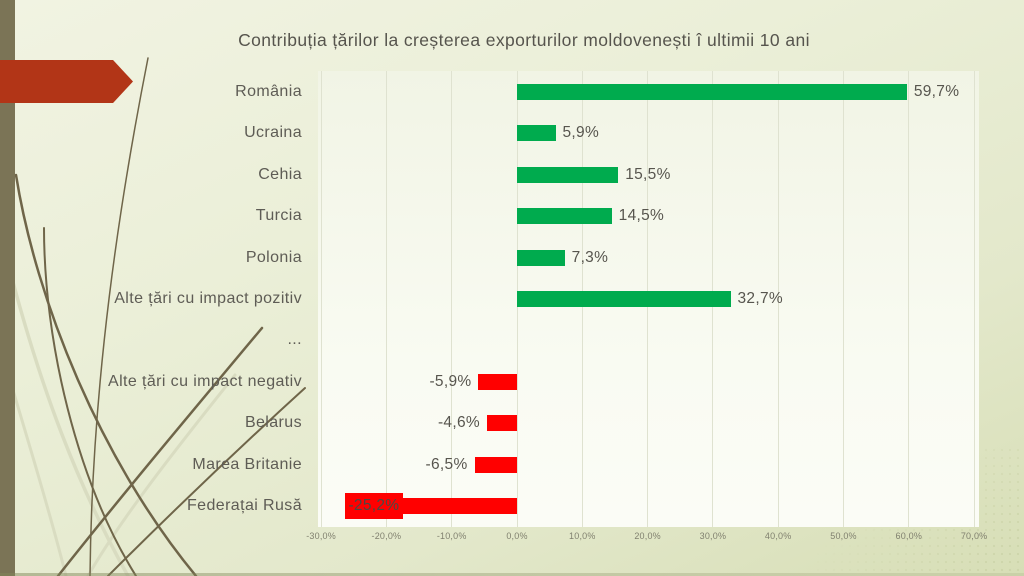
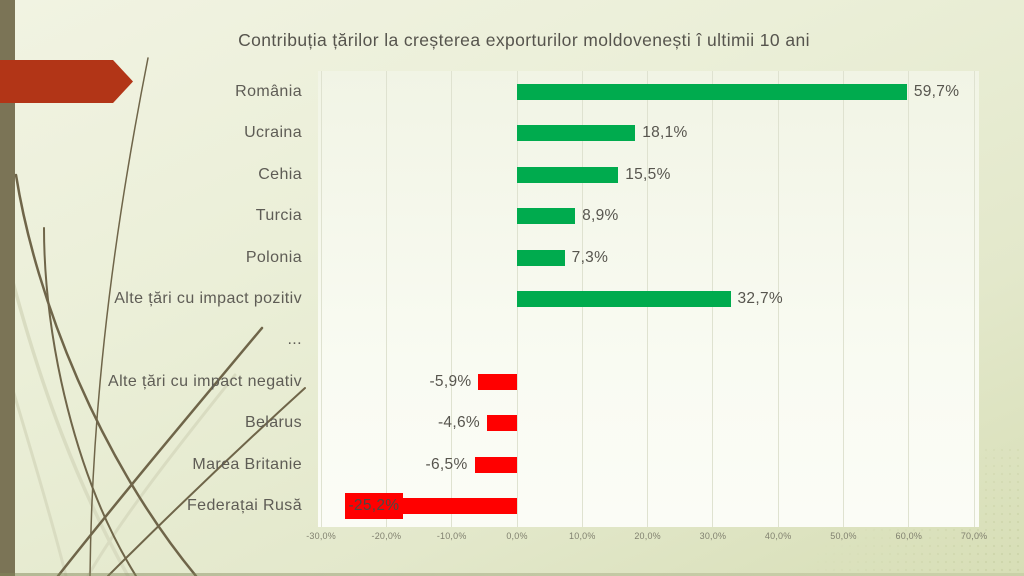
Ucraina: 5,9% -> 18,1%
Turcia: 14,5% -> 8,9%
